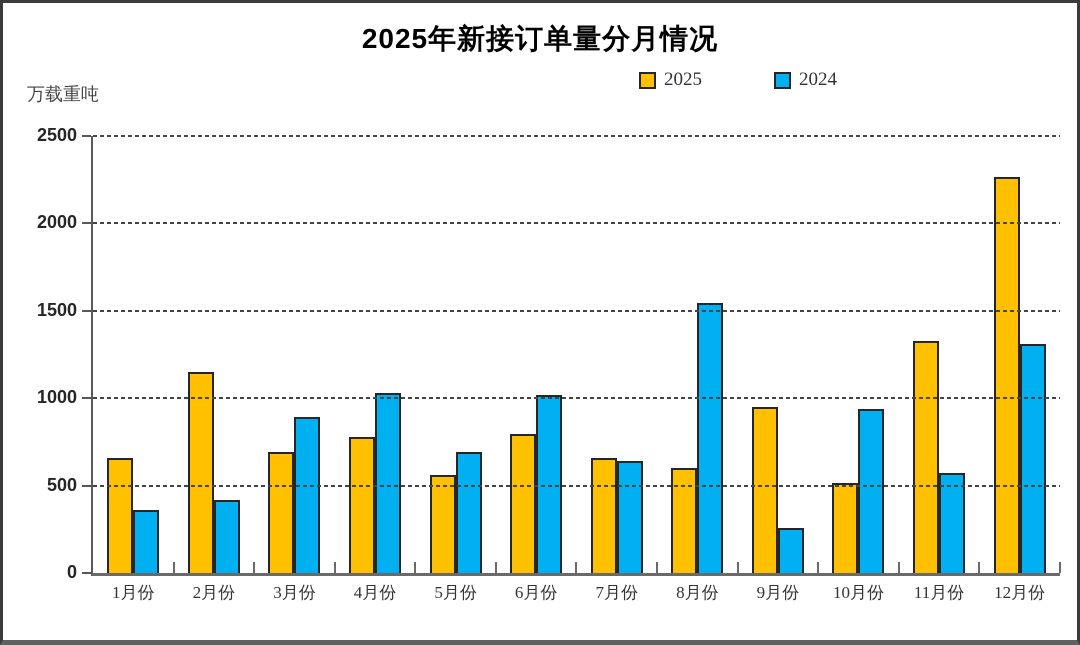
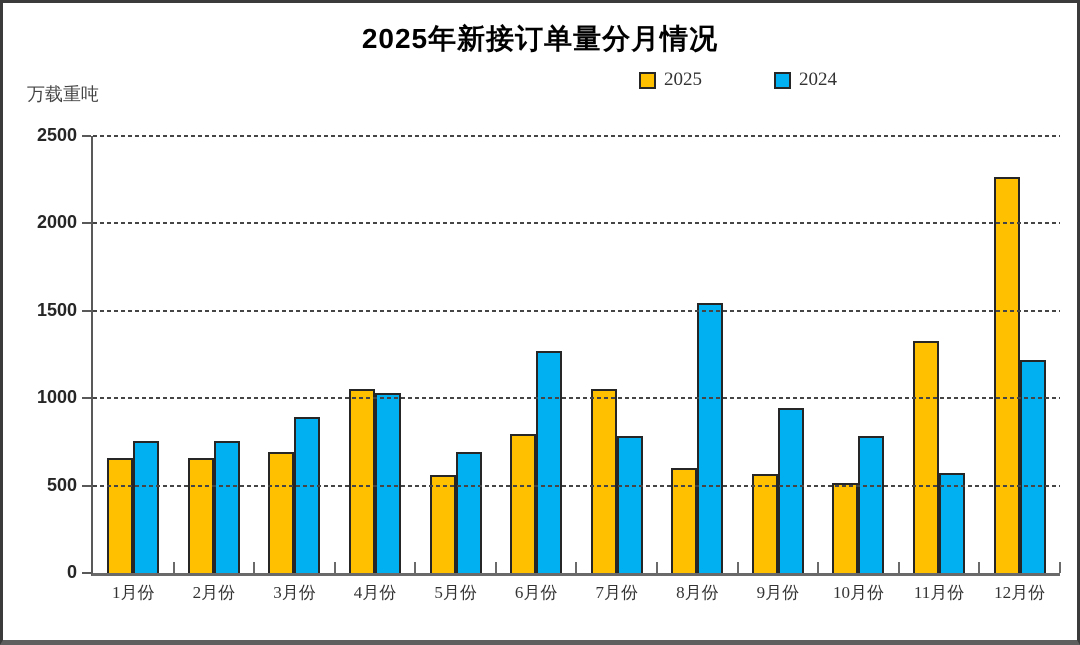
2024/1月份: 360 -> 760
2025/2月份: 1150 -> 660
2024/2月份: 420 -> 760
2025/4月份: 780 -> 1050
2024/6月份: 1020 -> 1270
2025/7月份: 660 -> 1050
2024/7月份: 640 -> 780
2025/9月份: 950 -> 560
2024/9月份: 260 -> 940
2024/10月份: 940 -> 780
2024/12月份: 1310 -> 1220
